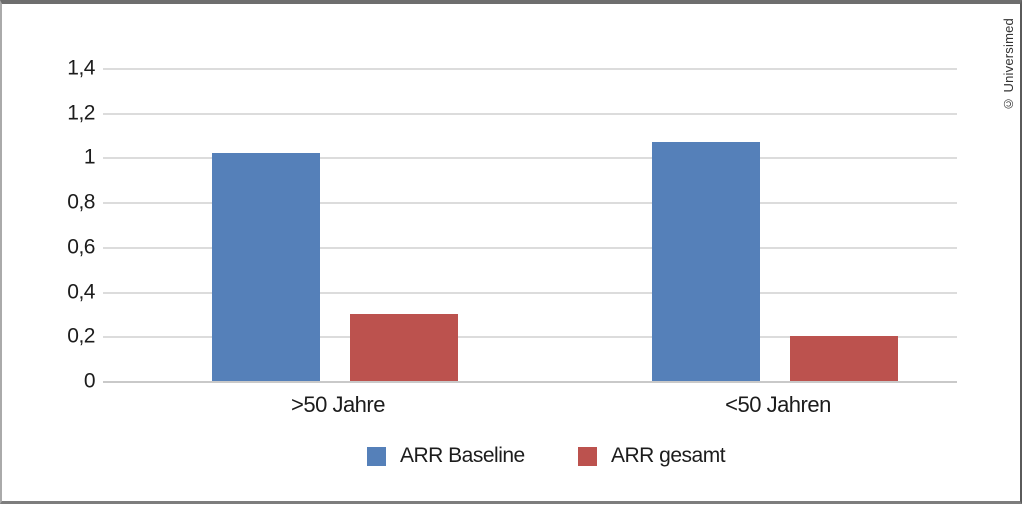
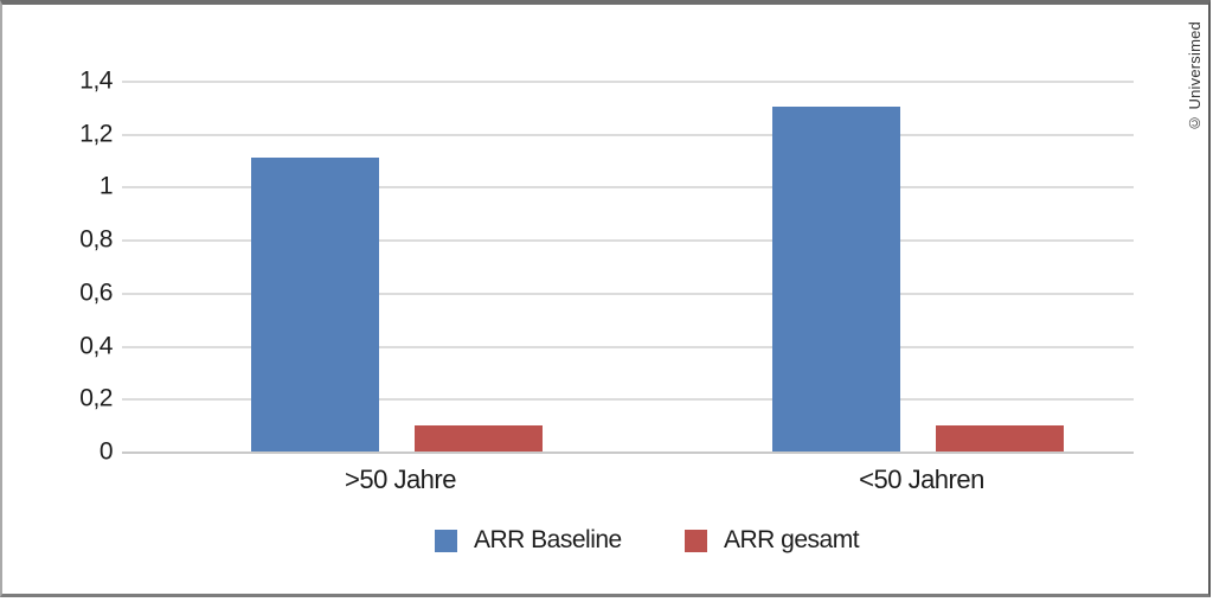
ARR Baseline/>50 Jahre: 1,02 -> 1,11
ARR gesamt/>50 Jahre: 0,3 -> 0,1
ARR Baseline/<50 Jahren: 1,07 -> 1,30
ARR gesamt/<50 Jahren: 0,2 -> 0,1
